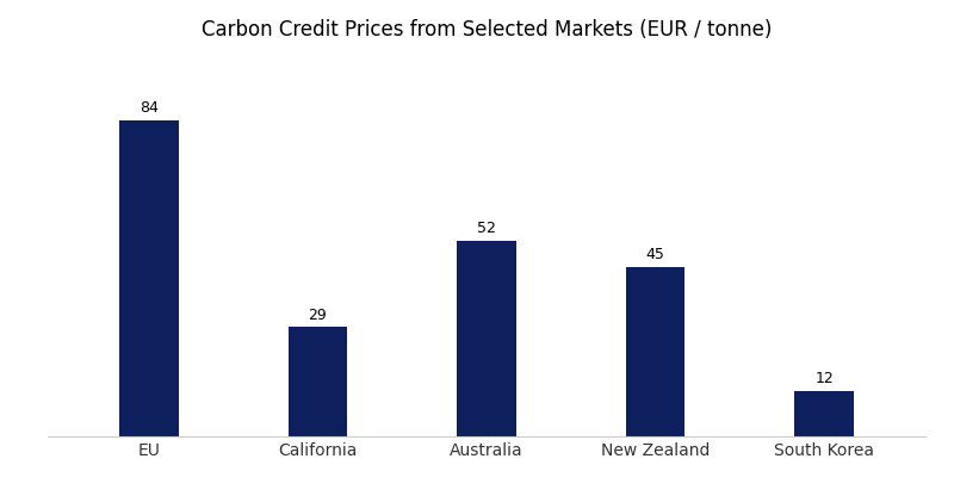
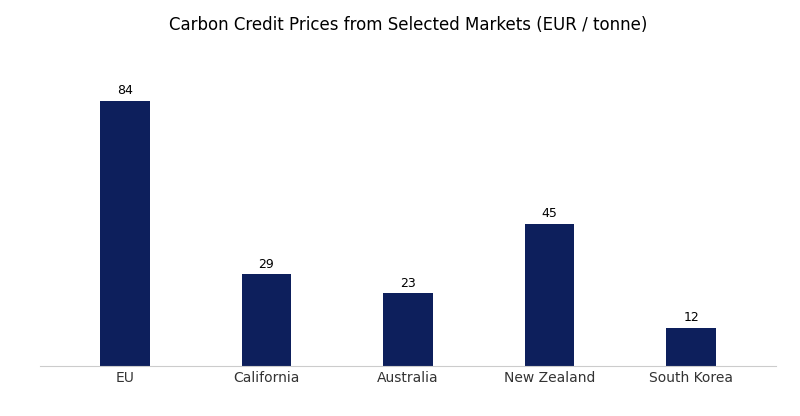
Australia: 52 -> 23
